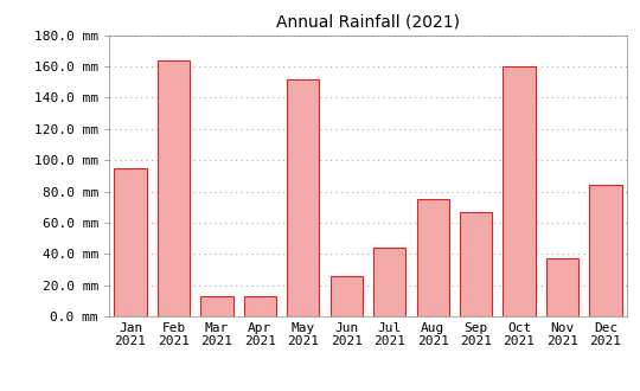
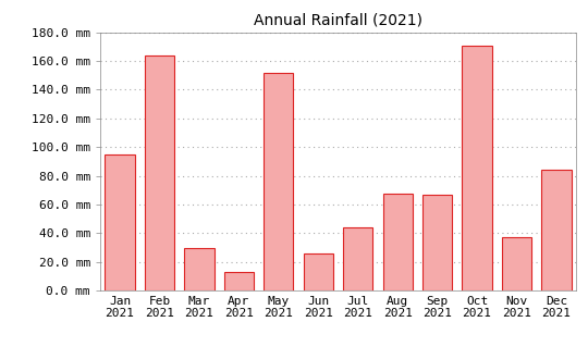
Mar 2021: 13 mm -> 30 mm
Aug 2021: 75 mm -> 68 mm
Oct 2021: 160 mm -> 171 mm
